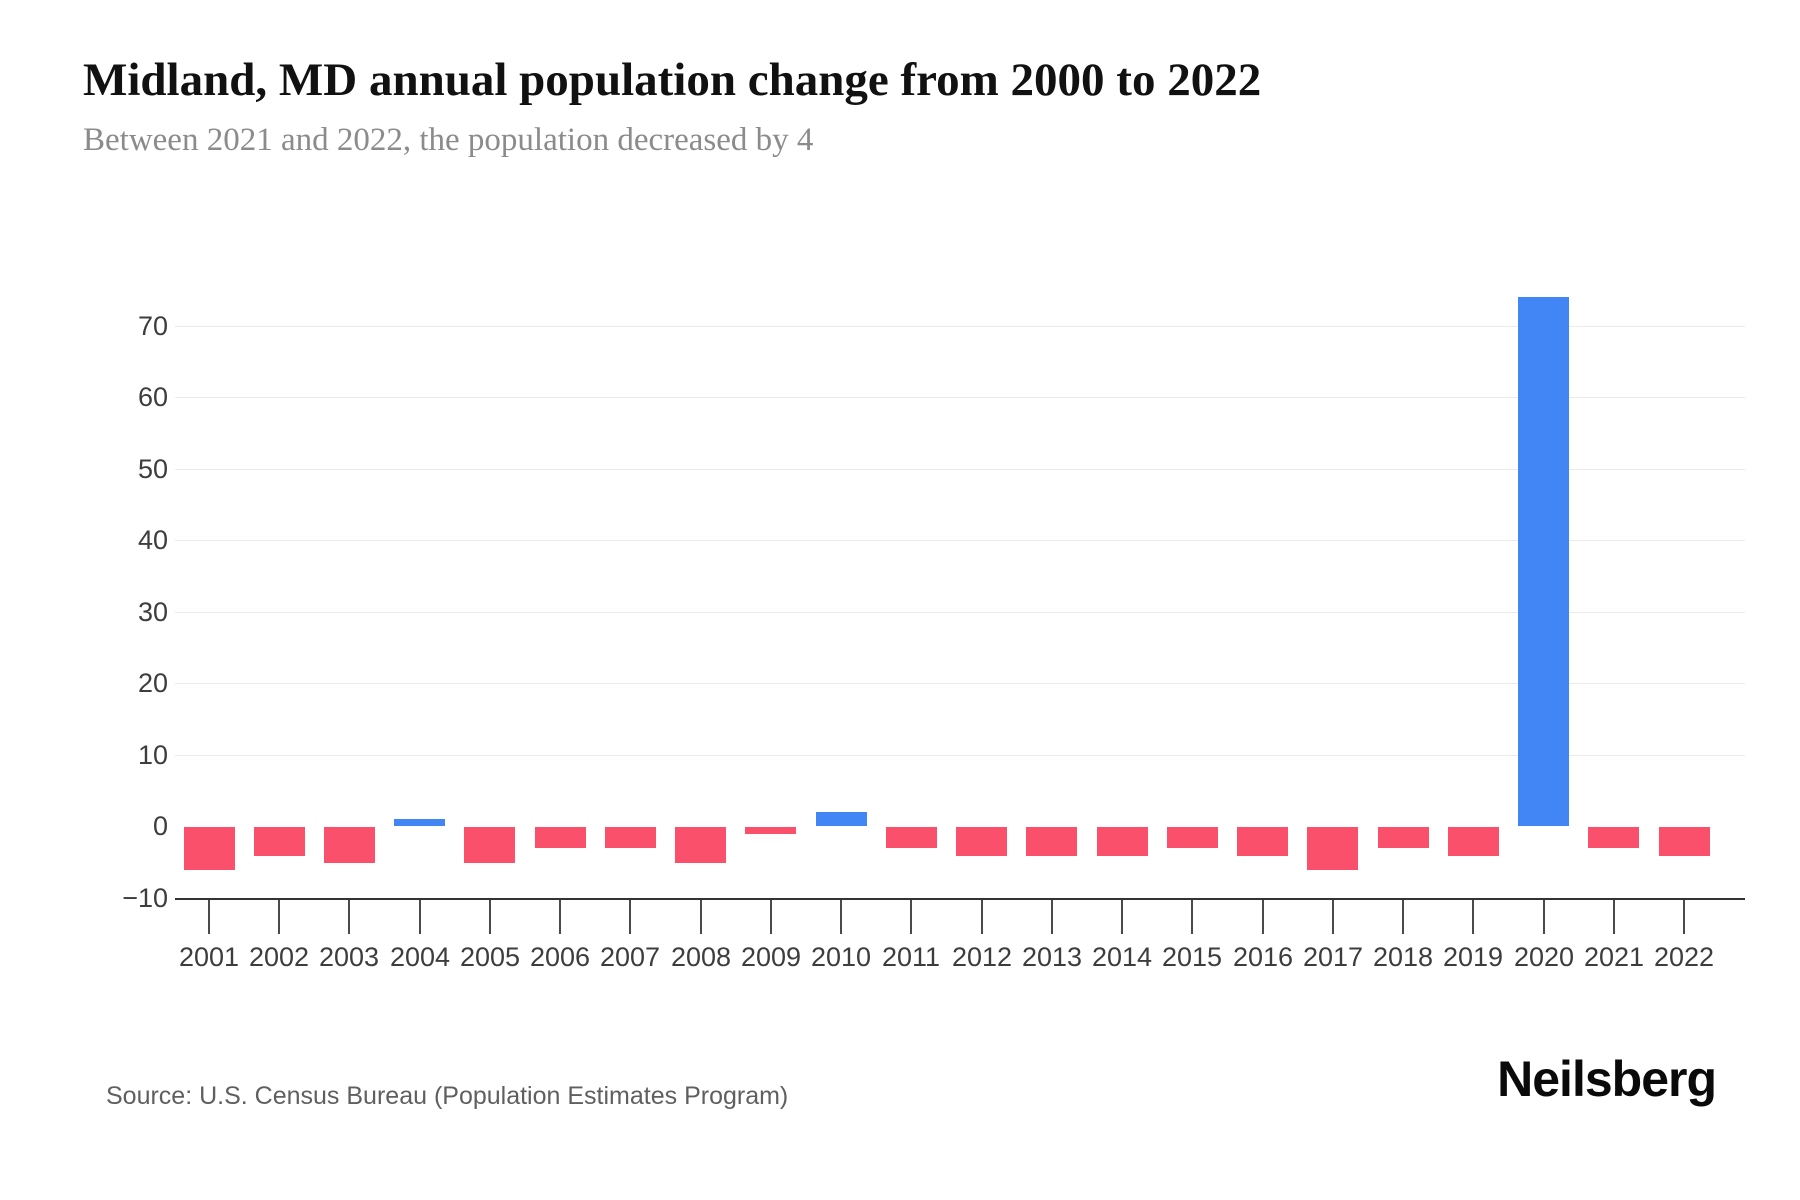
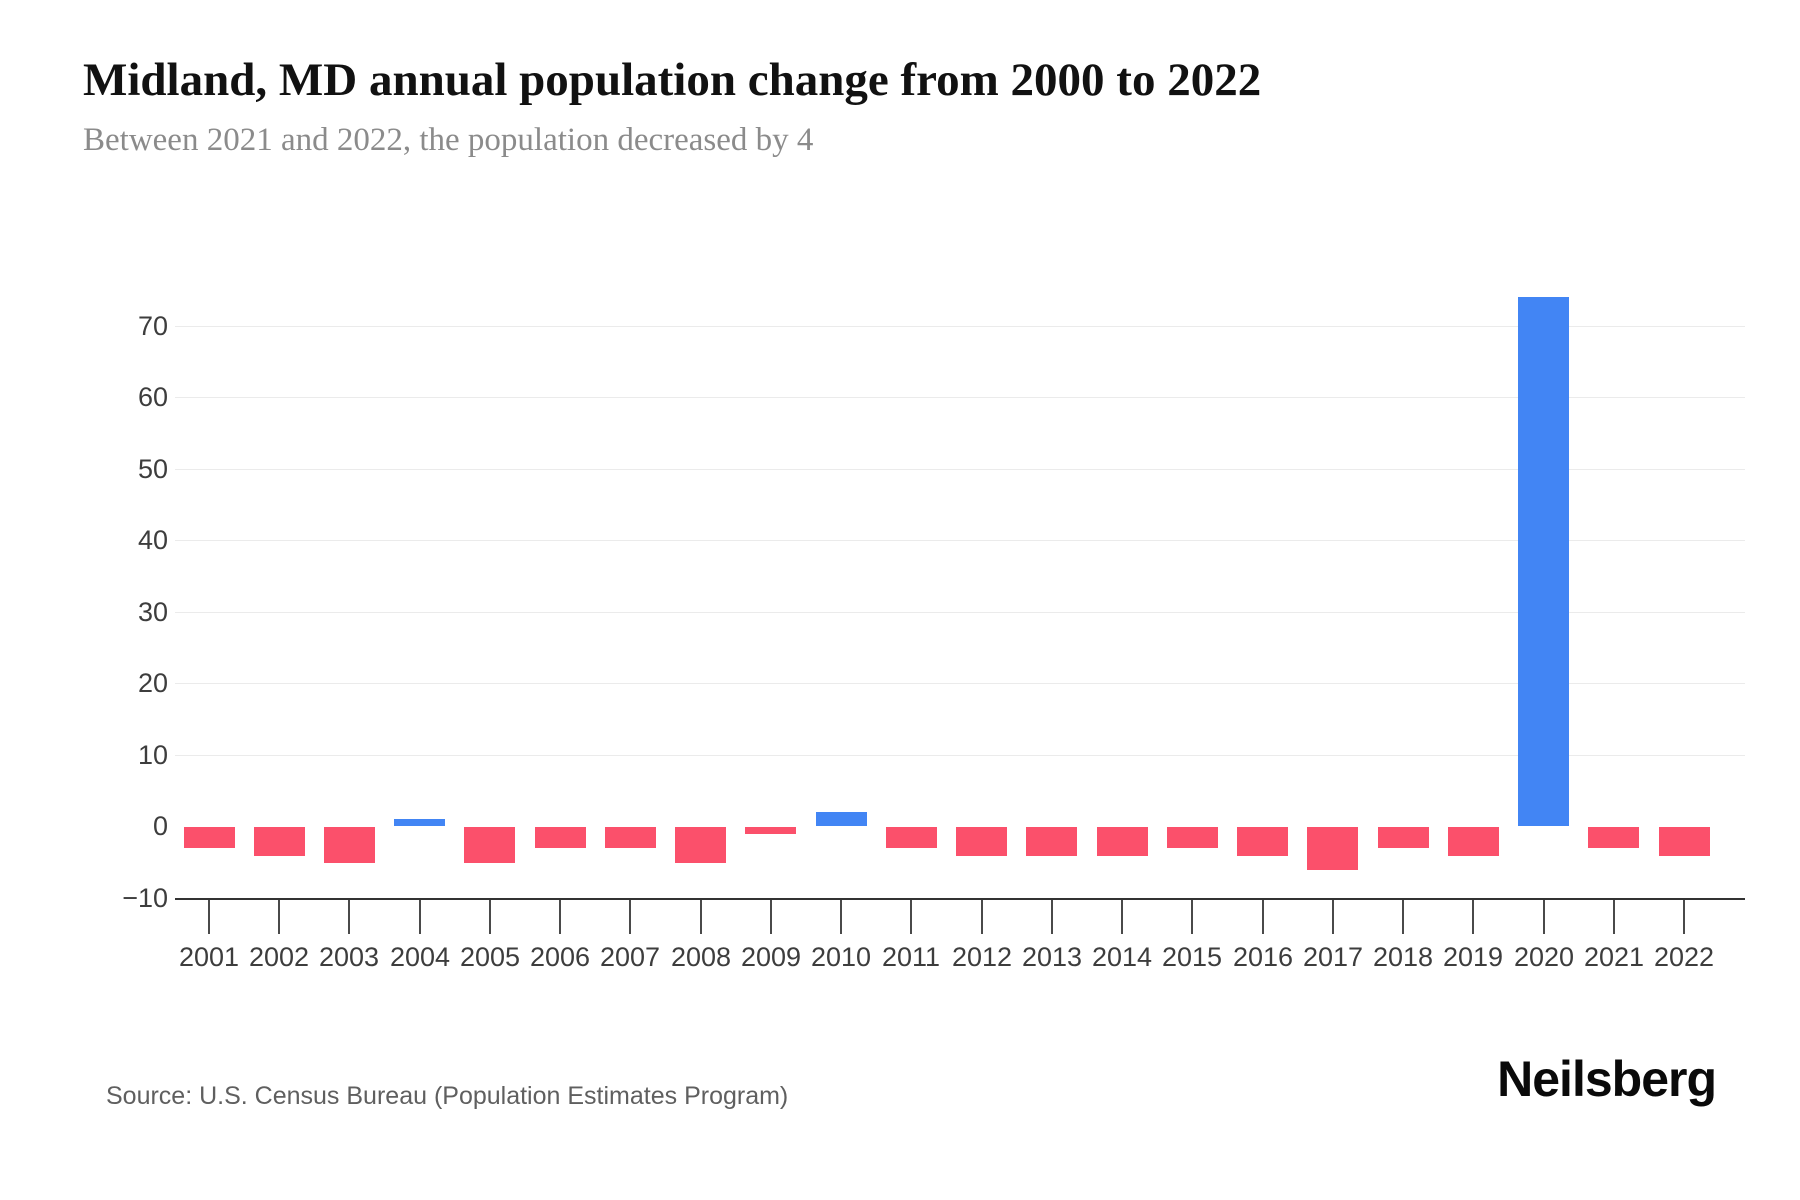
2001: -6 -> -3
